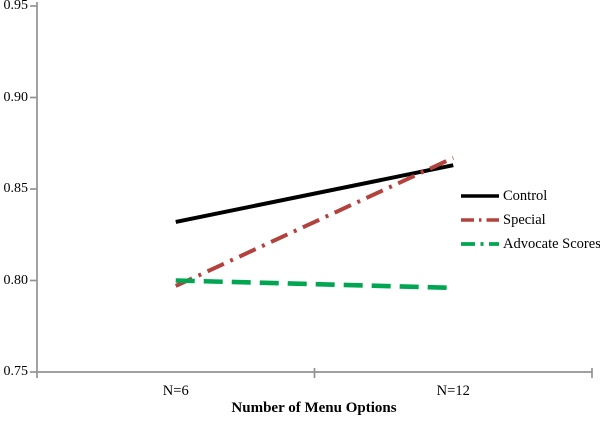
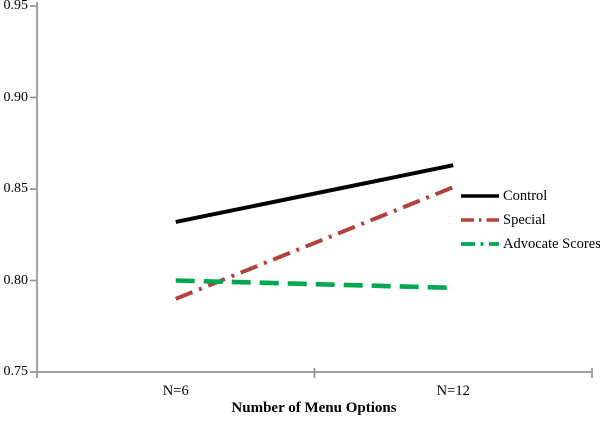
Special/N=6: 0.797 -> 0.790
Special/N=12: 0.867 -> 0.851
